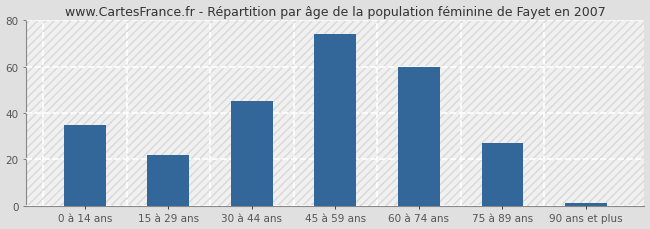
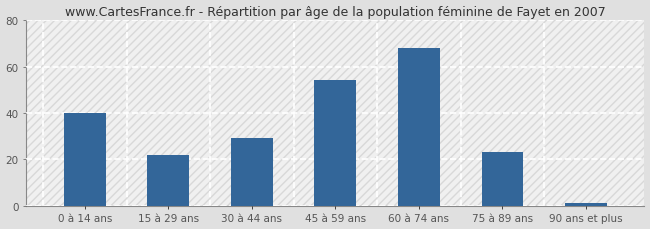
0 à 14 ans: 35 -> 40
30 à 44 ans: 45 -> 29
45 à 59 ans: 74 -> 54
60 à 74 ans: 60 -> 68
75 à 89 ans: 27 -> 23
